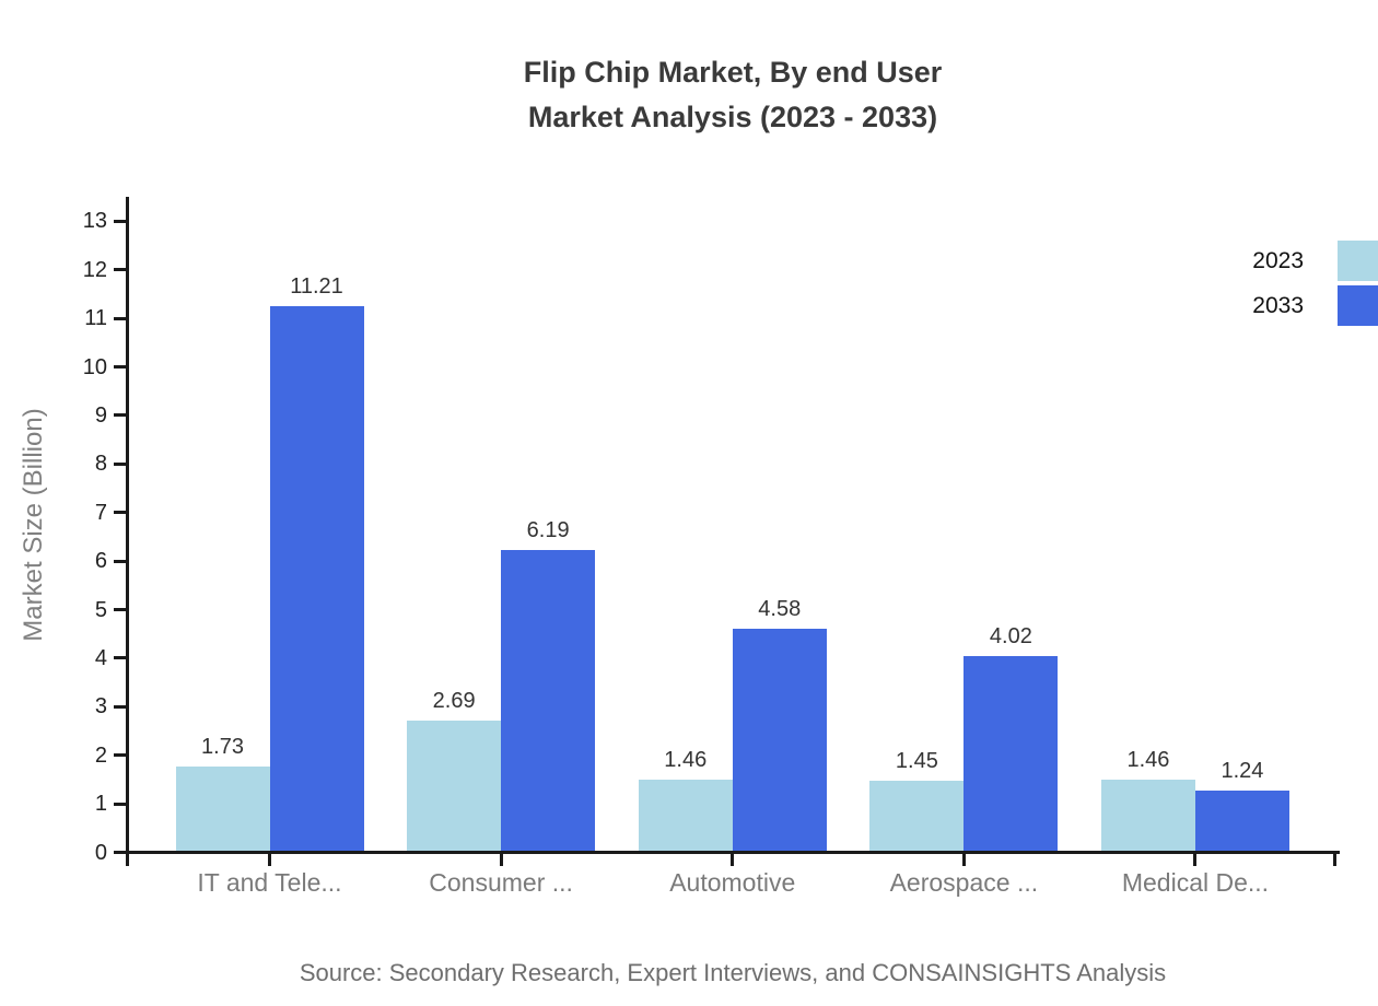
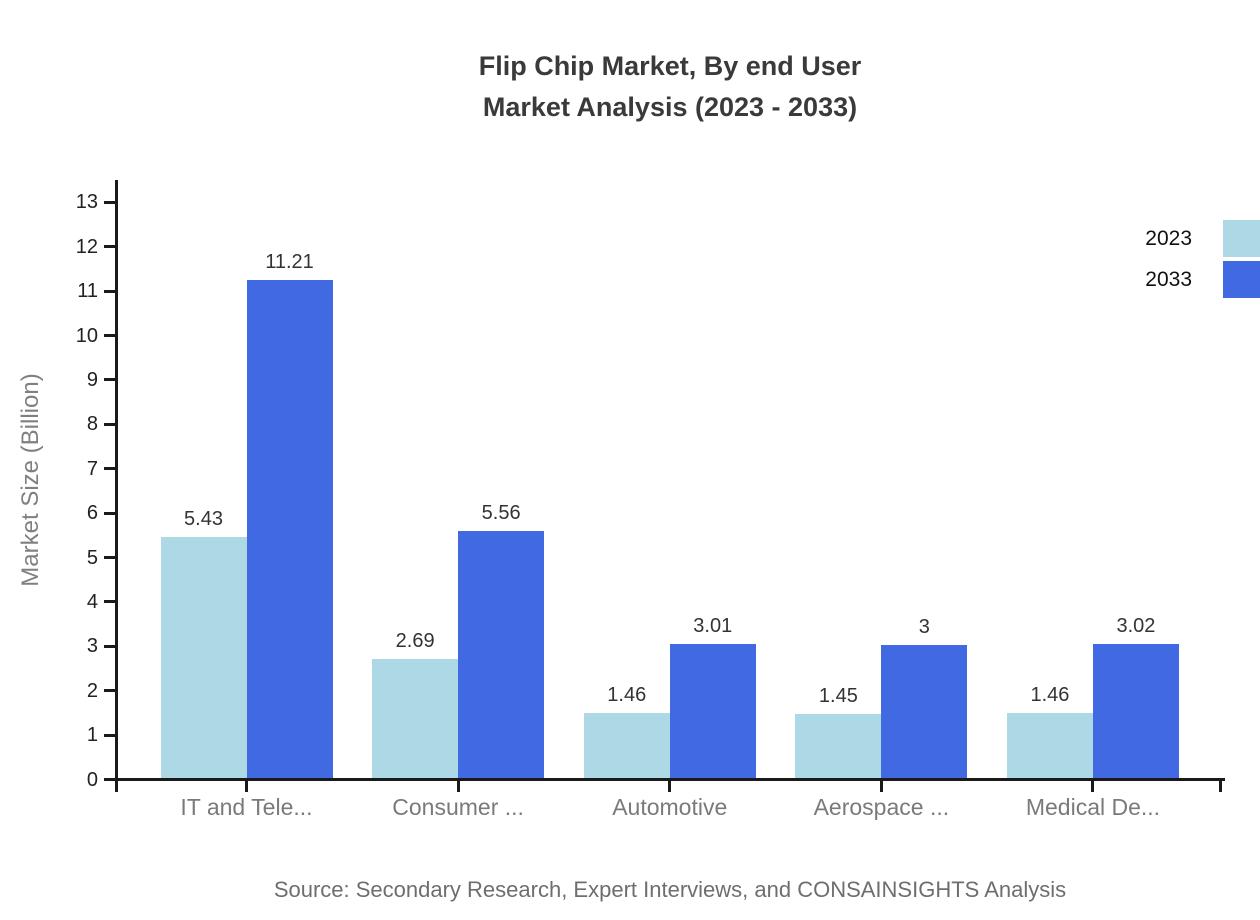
2023/IT and Tele...: 1.73 -> 5.43
2033/Consumer ...: 6.19 -> 5.56
2033/Automotive: 4.58 -> 3.01
2033/Aerospace ...: 4.02 -> 3
2033/Medical De...: 1.24 -> 3.02
